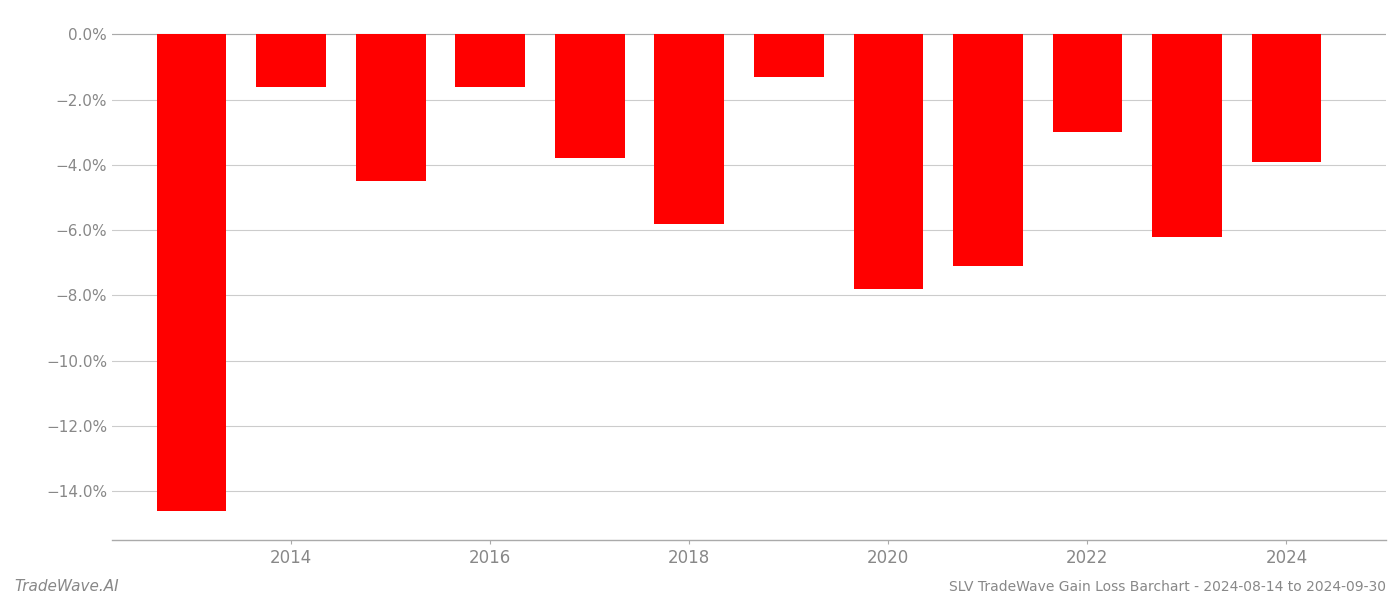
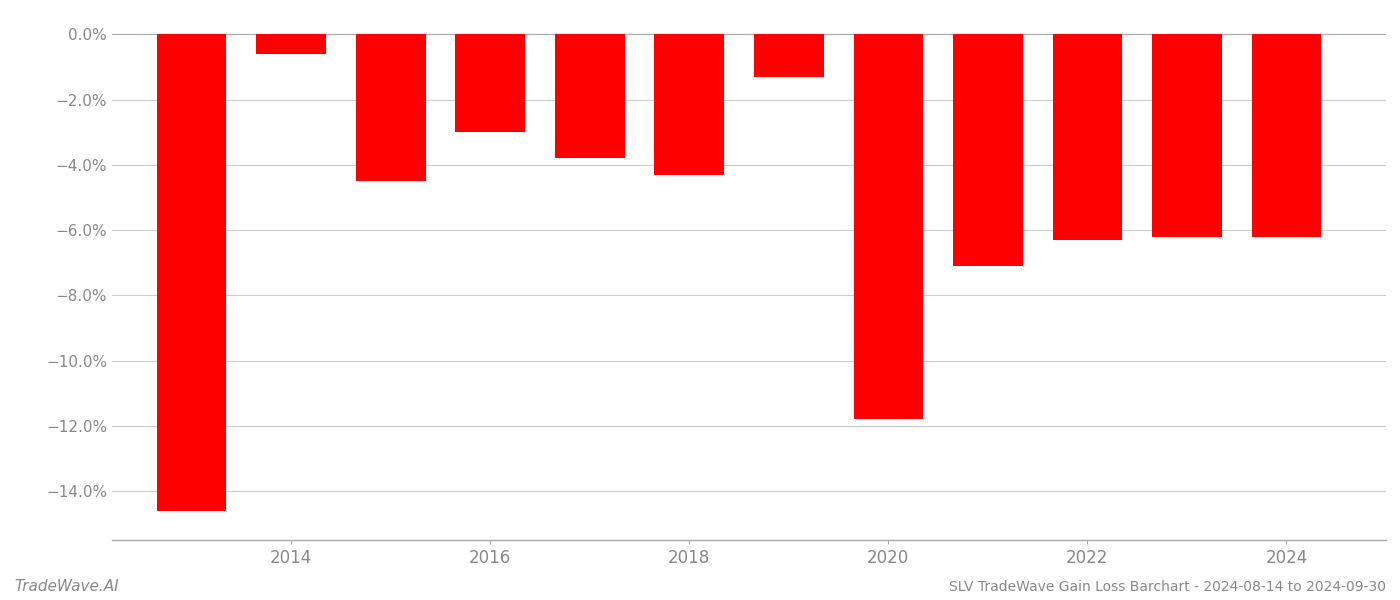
2014: -1.6% -> -0.6%
2016: -1.6% -> -3.0%
2018: -5.8% -> -4.3%
2020: -7.8% -> -11.8%
2022: -3.0% -> -6.3%
2024: -3.9% -> -6.2%
